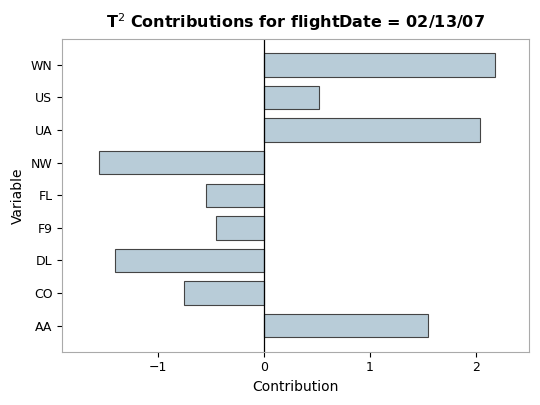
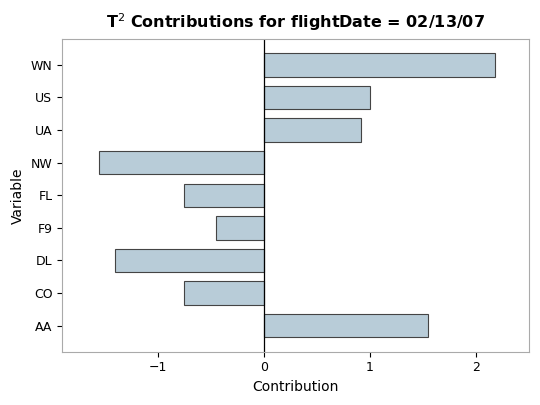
US: 0.52 -> 1.00
UA: 2.04 -> 0.92
FL: -0.54 -> -0.75
